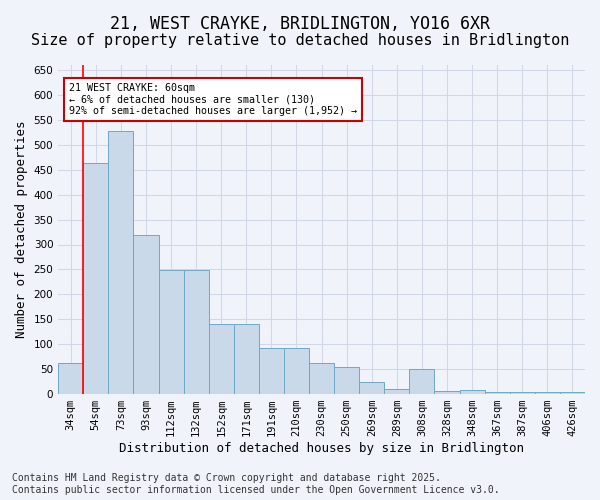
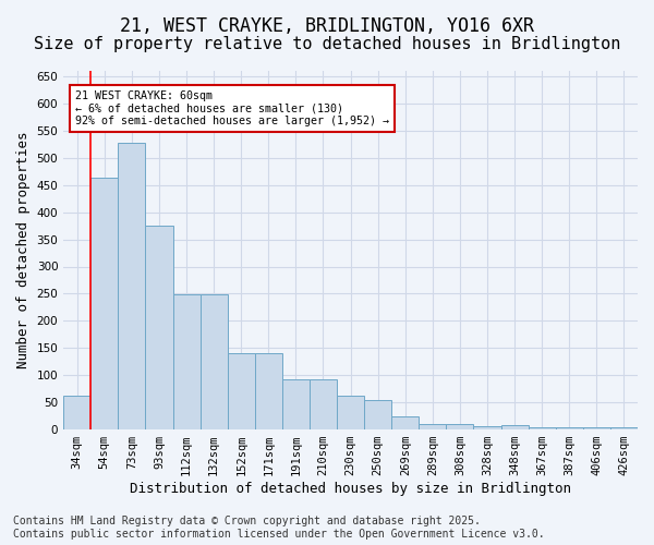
93sqm: 320 -> 375
308sqm: 50 -> 11
